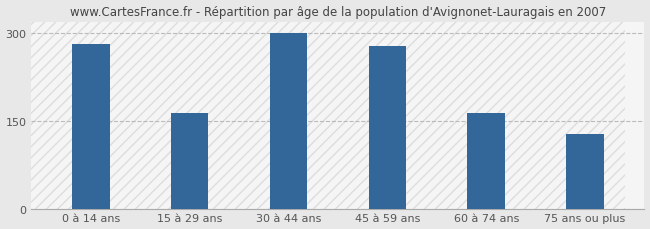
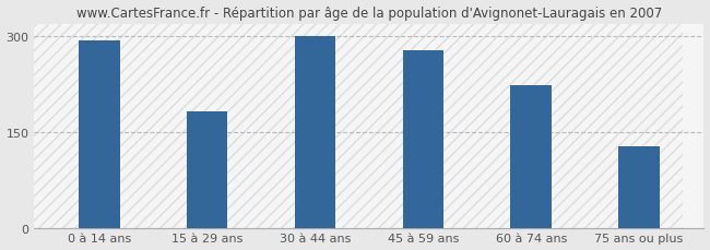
0 à 14 ans: 281 -> 294
15 à 29 ans: 163 -> 182
60 à 74 ans: 163 -> 224
